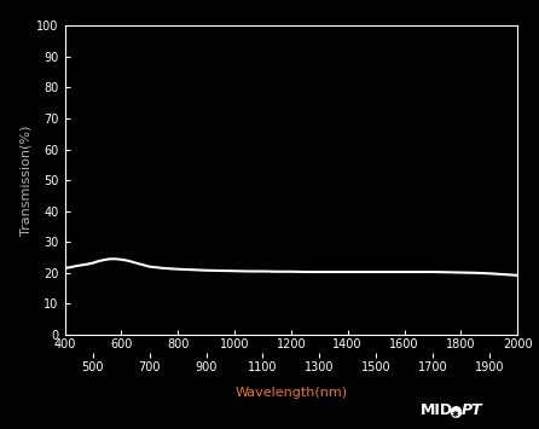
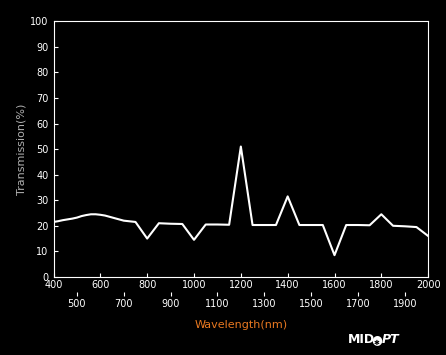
800: 21.2 -> 15.0
1000: 20.6 -> 14.5
1200: 20.4 -> 51.0
1400: 20.3 -> 31.5
1600: 20.3 -> 8.5
1800: 20.1 -> 24.5
2000: 19.2 -> 16.0
